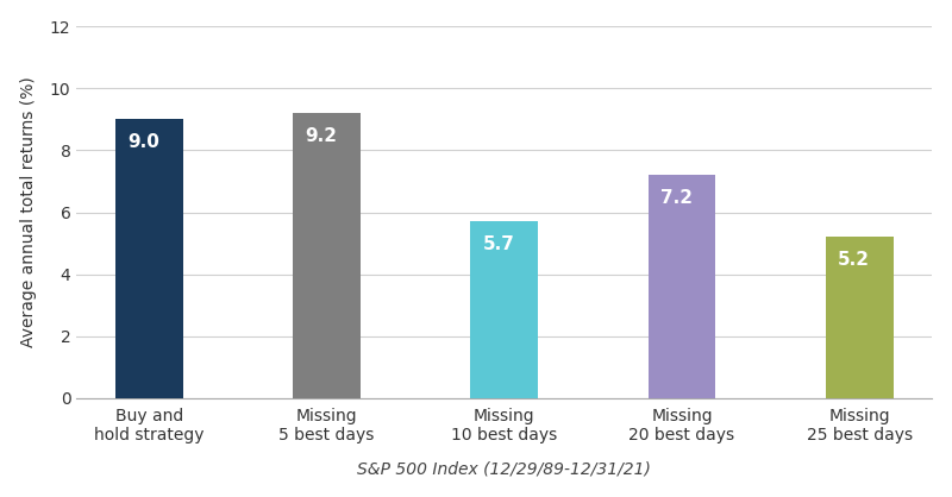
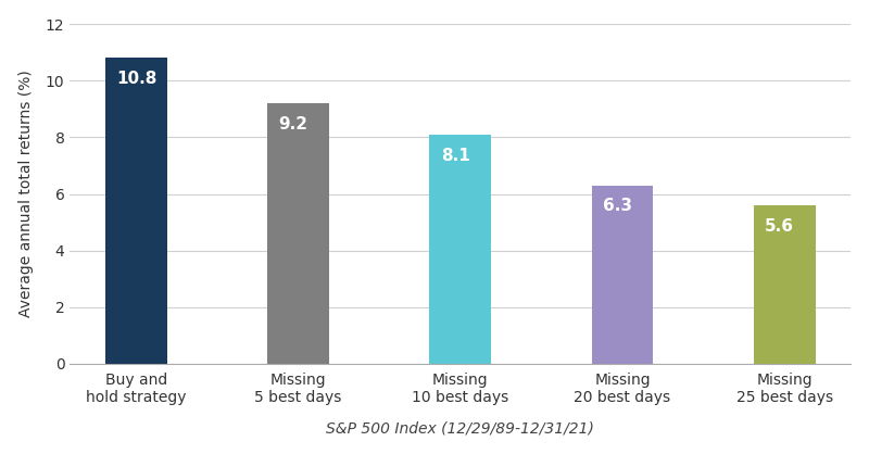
Buy and hold strategy: 9.0 -> 10.8
Missing 10 best days: 5.7 -> 8.1
Missing 20 best days: 7.2 -> 6.3
Missing 25 best days: 5.2 -> 5.6
